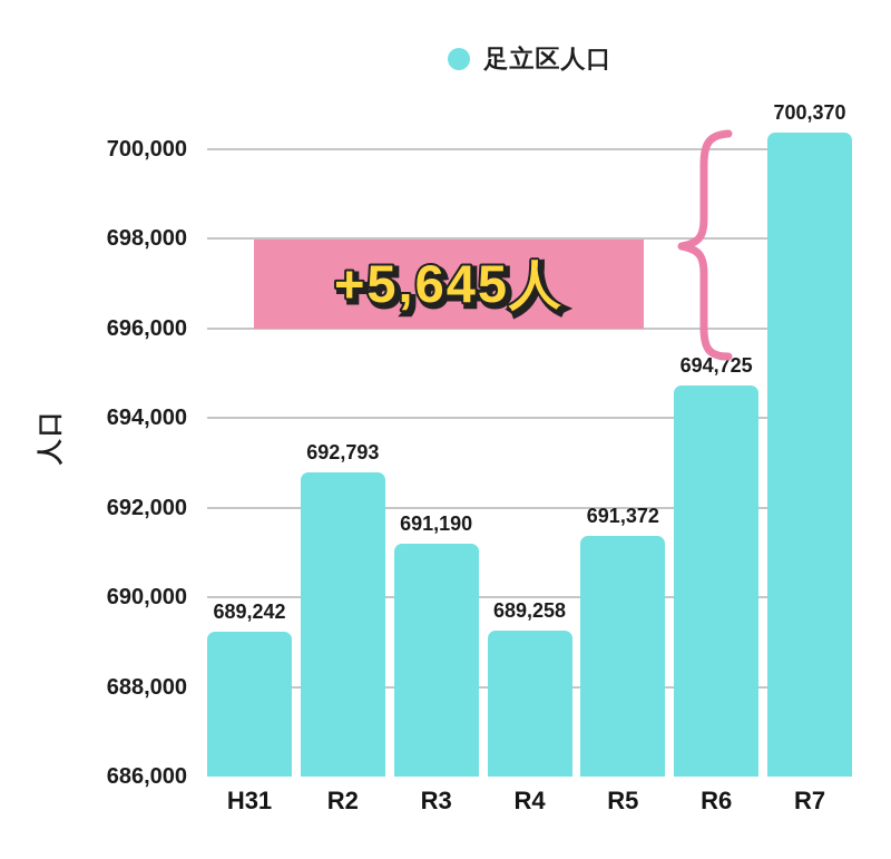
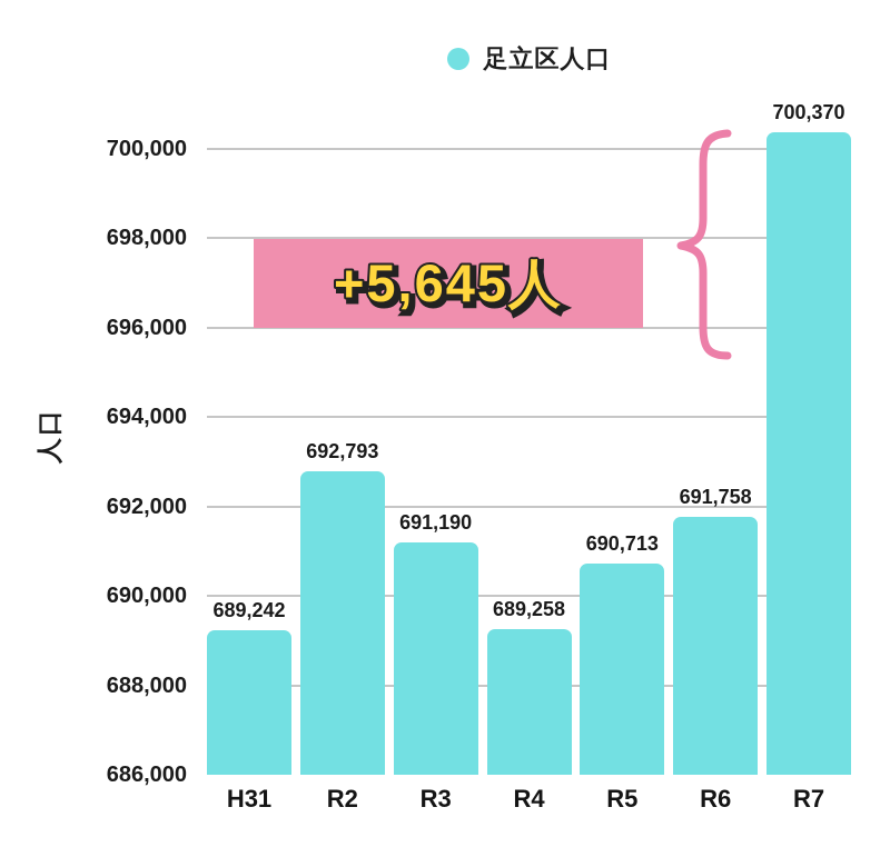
R5: 691,372 -> 690,713
R6: 694,725 -> 691,758
